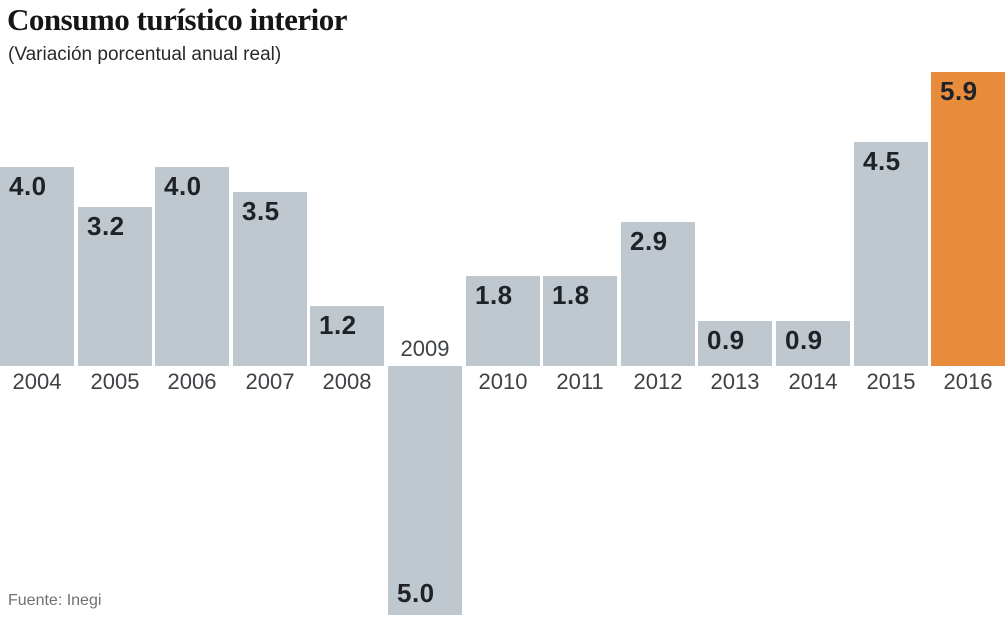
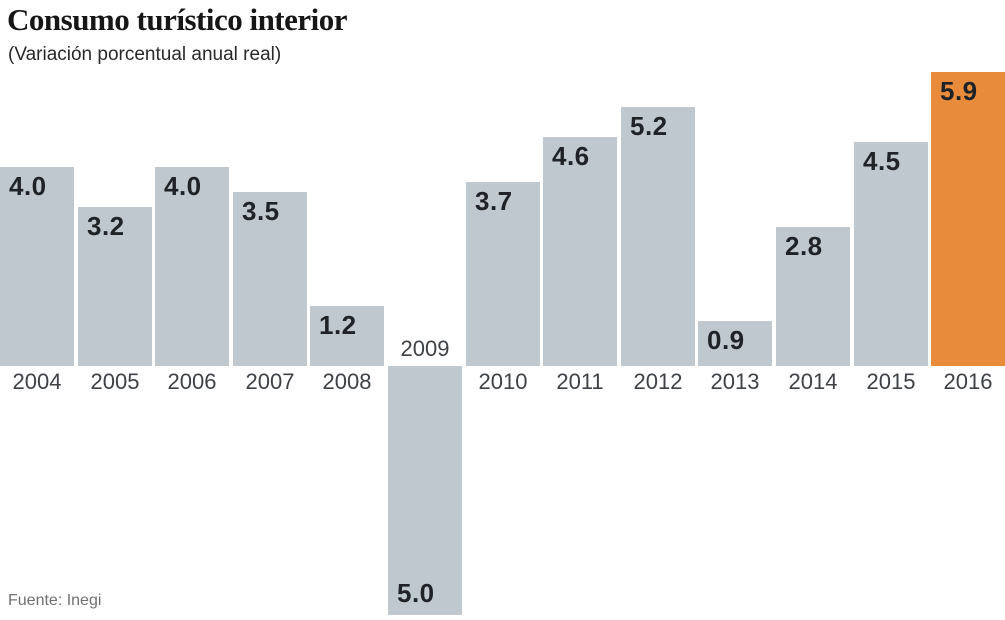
2010: 1.8 -> 3.7
2011: 1.8 -> 4.6
2012: 2.9 -> 5.2
2014: 0.9 -> 2.8
